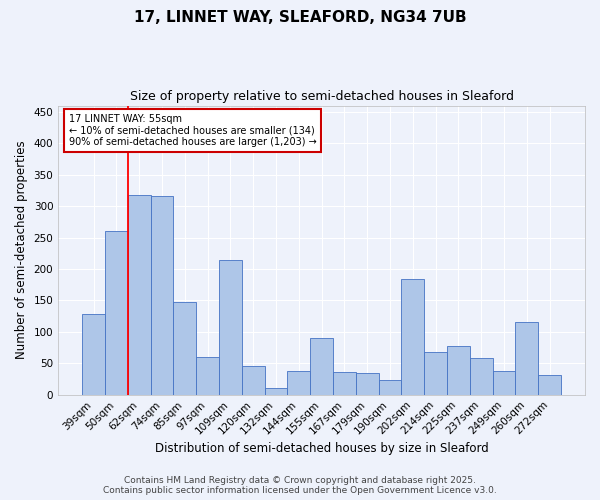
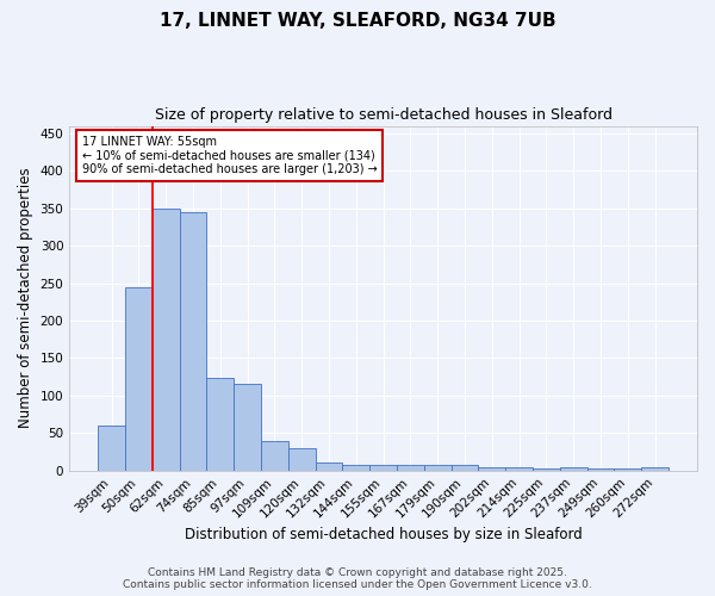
39sqm: 128 -> 60
50sqm: 260 -> 245
62sqm: 318 -> 350
74sqm: 316 -> 345
85sqm: 148 -> 123
97sqm: 60 -> 115
109sqm: 214 -> 40
120sqm: 46 -> 29
144sqm: 38 -> 7
155sqm: 90 -> 8
167sqm: 36 -> 7
179sqm: 34 -> 8
190sqm: 24 -> 8
202sqm: 184 -> 5
214sqm: 68 -> 4
225sqm: 78 -> 2
237sqm: 58 -> 5
249sqm: 38 -> 2
260sqm: 116 -> 2
272sqm: 32 -> 4
